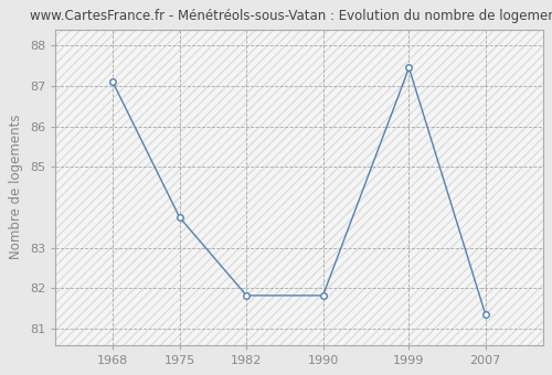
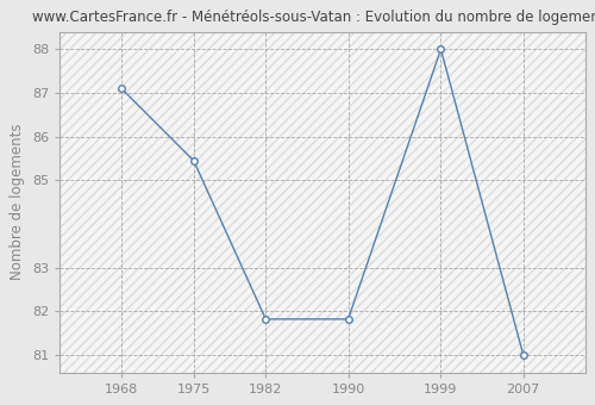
1975: 83.75 -> 85.45
1999: 87.45 -> 88.00
2007: 81.35 -> 81.00
